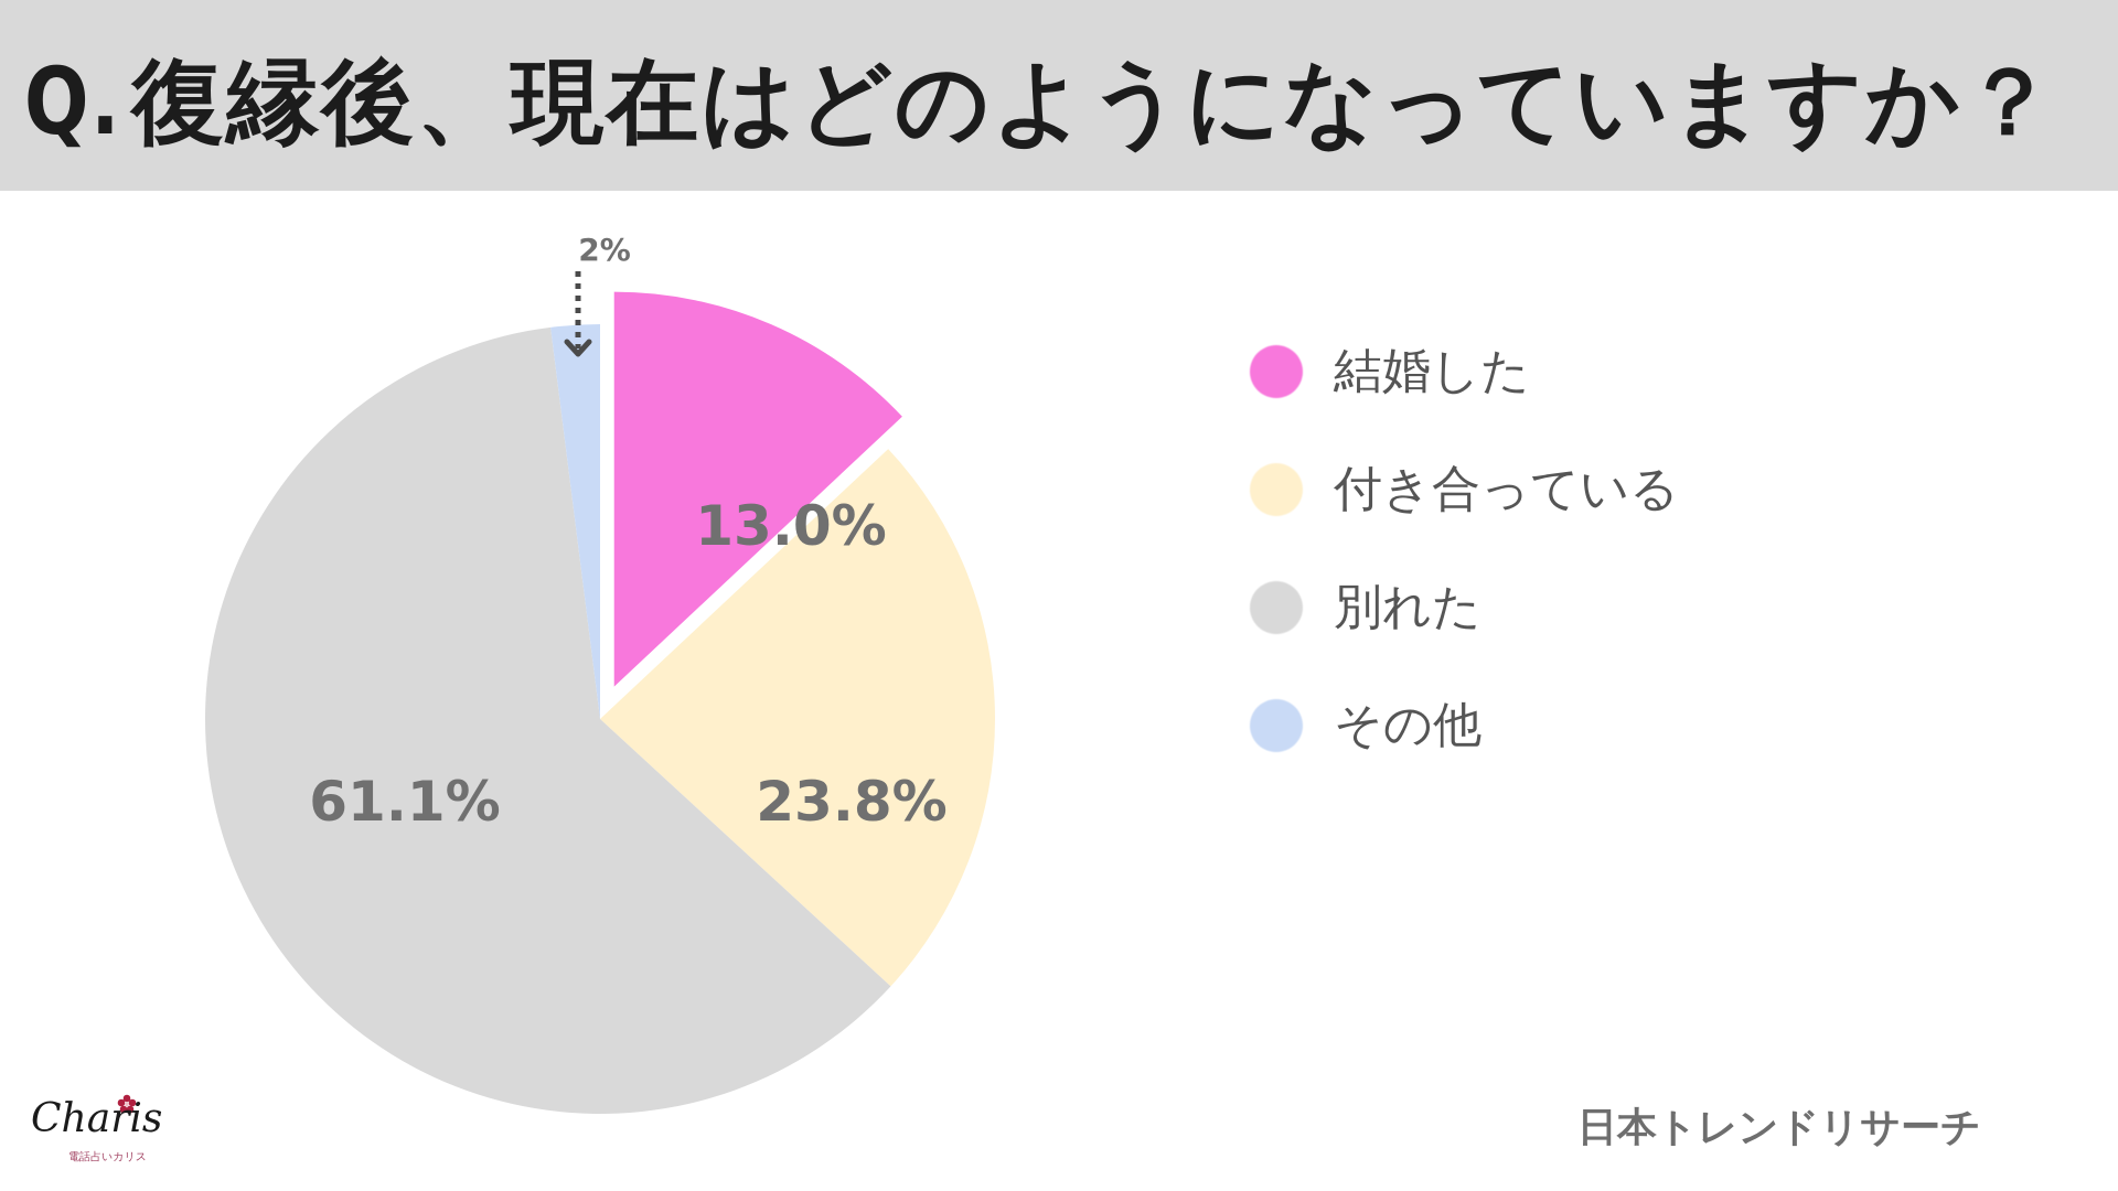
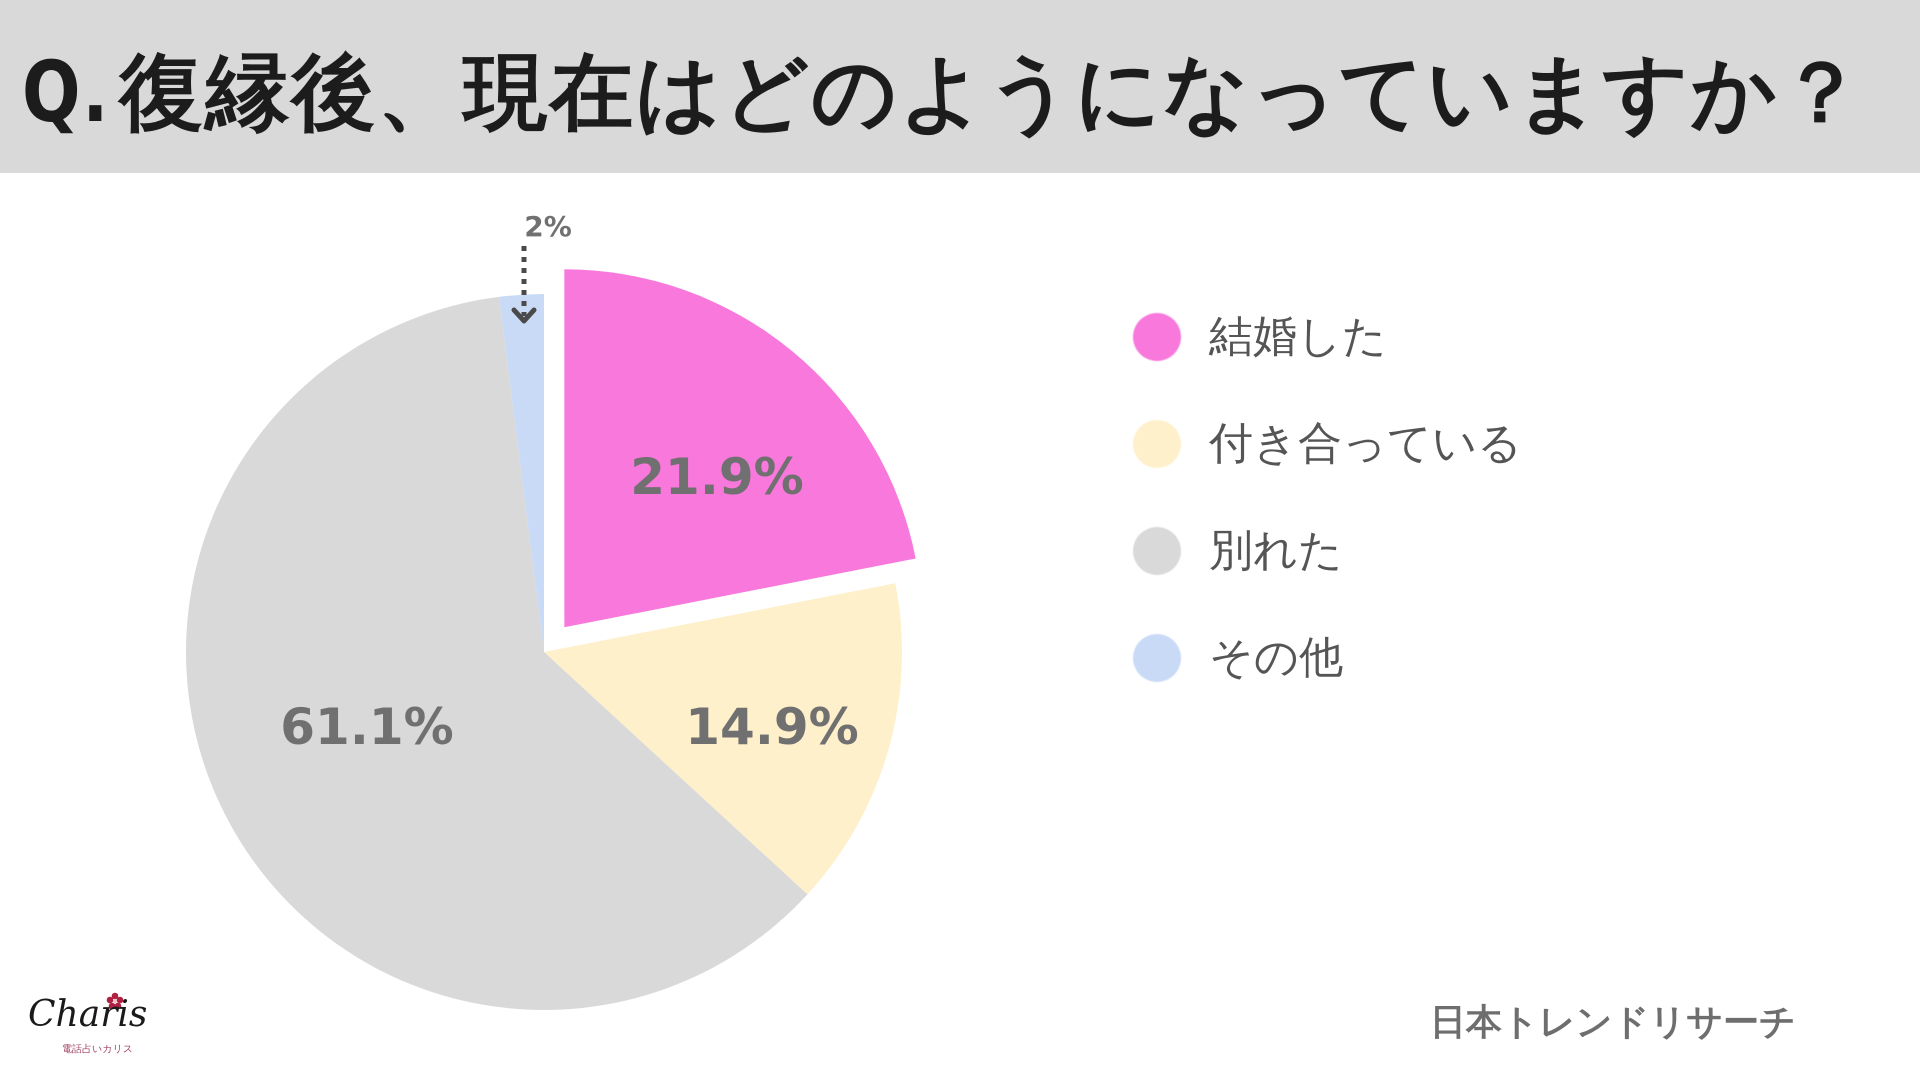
結婚した: 13.0% -> 21.9%
付き合っている: 23.8% -> 14.9%
